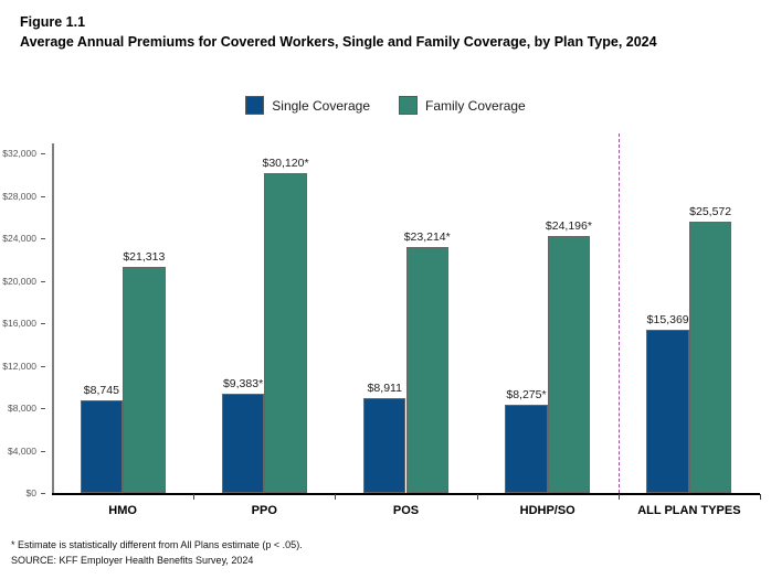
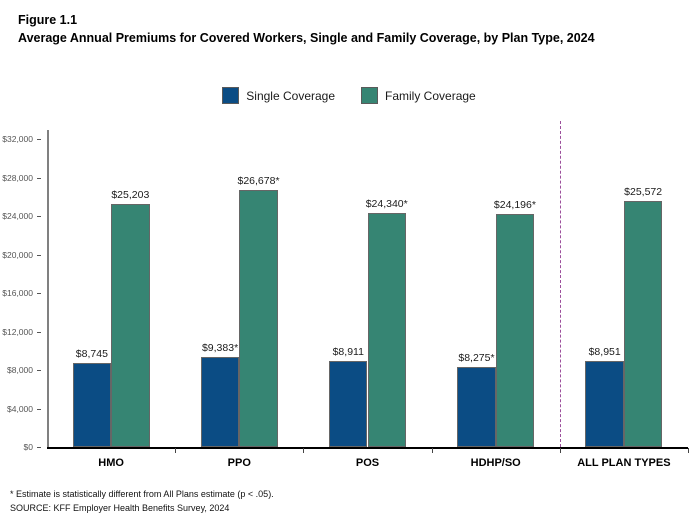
Family Coverage/HMO: $21,313 -> $25,203
Family Coverage/PPO: 30,120 -> 26,678
Family Coverage/POS: 23,214 -> 24,340
Single Coverage/ALL PLAN TYPES: $15,369 -> $8,951
